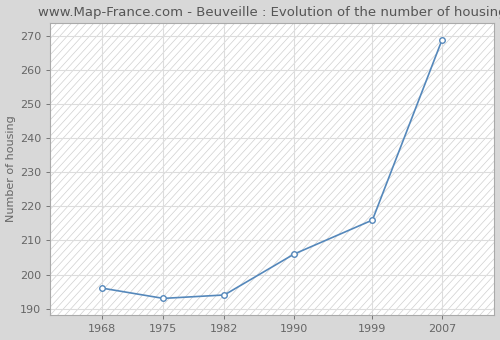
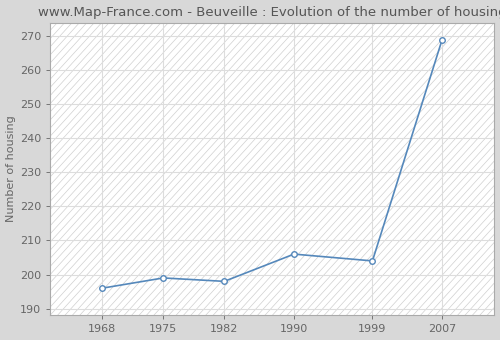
1975: 193 -> 199
1982: 194 -> 198
1999: 216 -> 204
